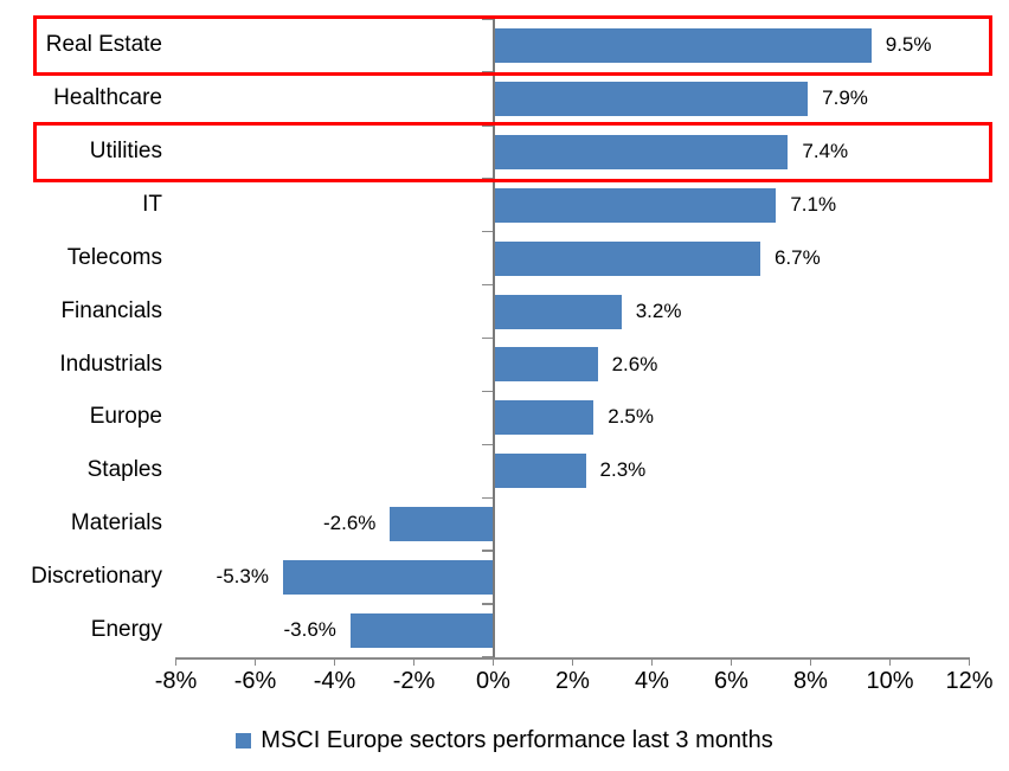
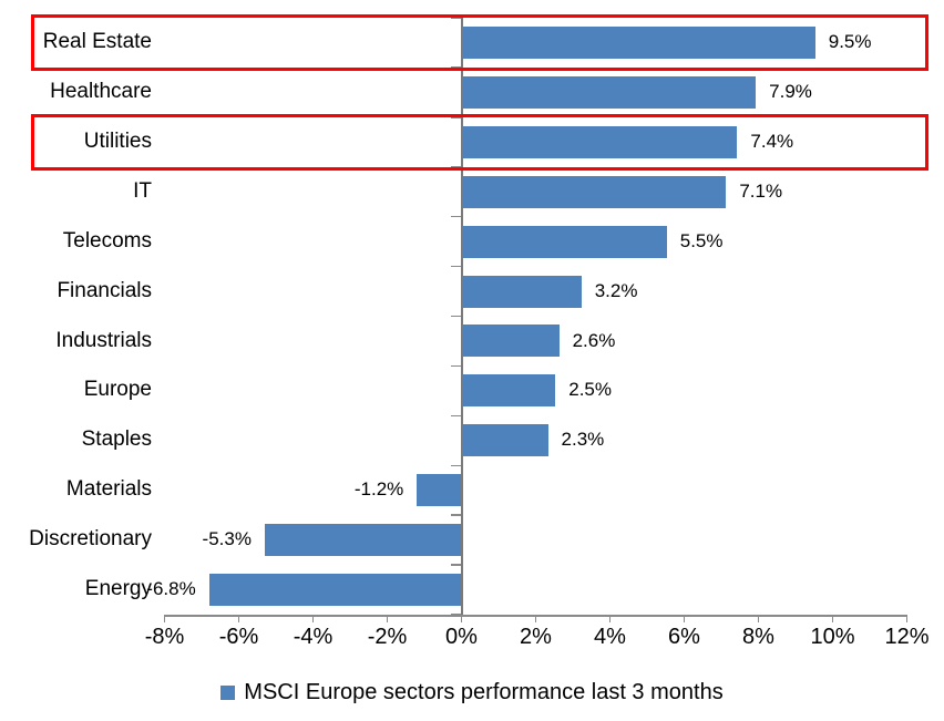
Telecoms: 6.7% -> 5.5%
Materials: -2.6% -> -1.2%
Energy: -3.6% -> -6.8%
